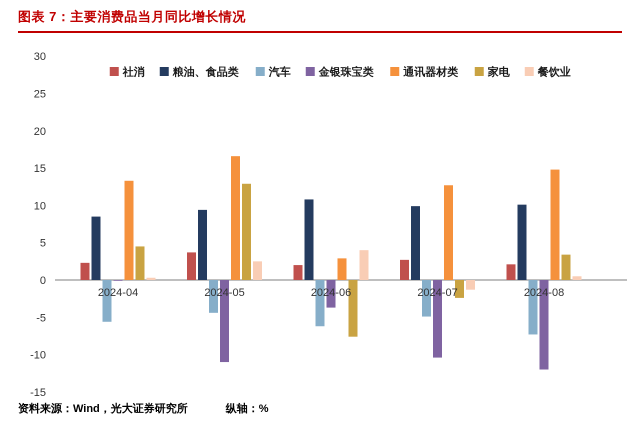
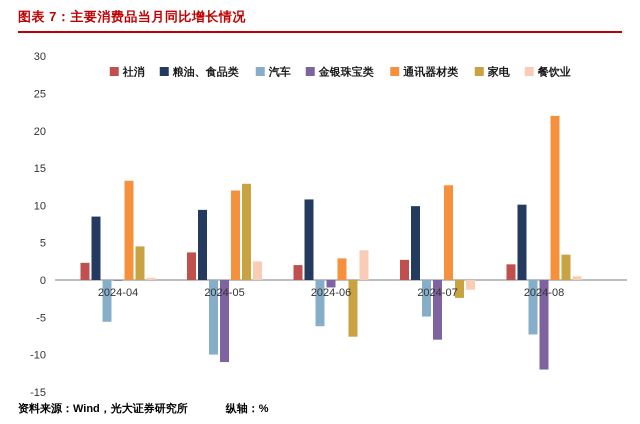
汽车/2024-05: -4 -> -10
通讯器材类/2024-05: 17 -> 12
金银珠宝类/2024-06: -4 -> -1
金银珠宝类/2024-07: -10 -> -8
通讯器材类/2024-08: 15 -> 22
